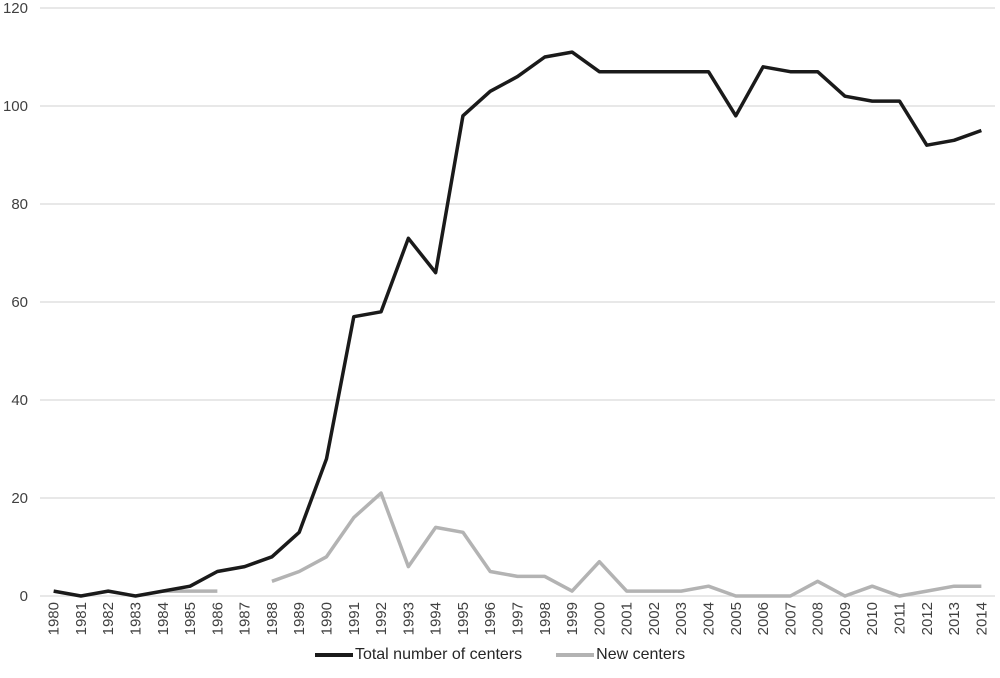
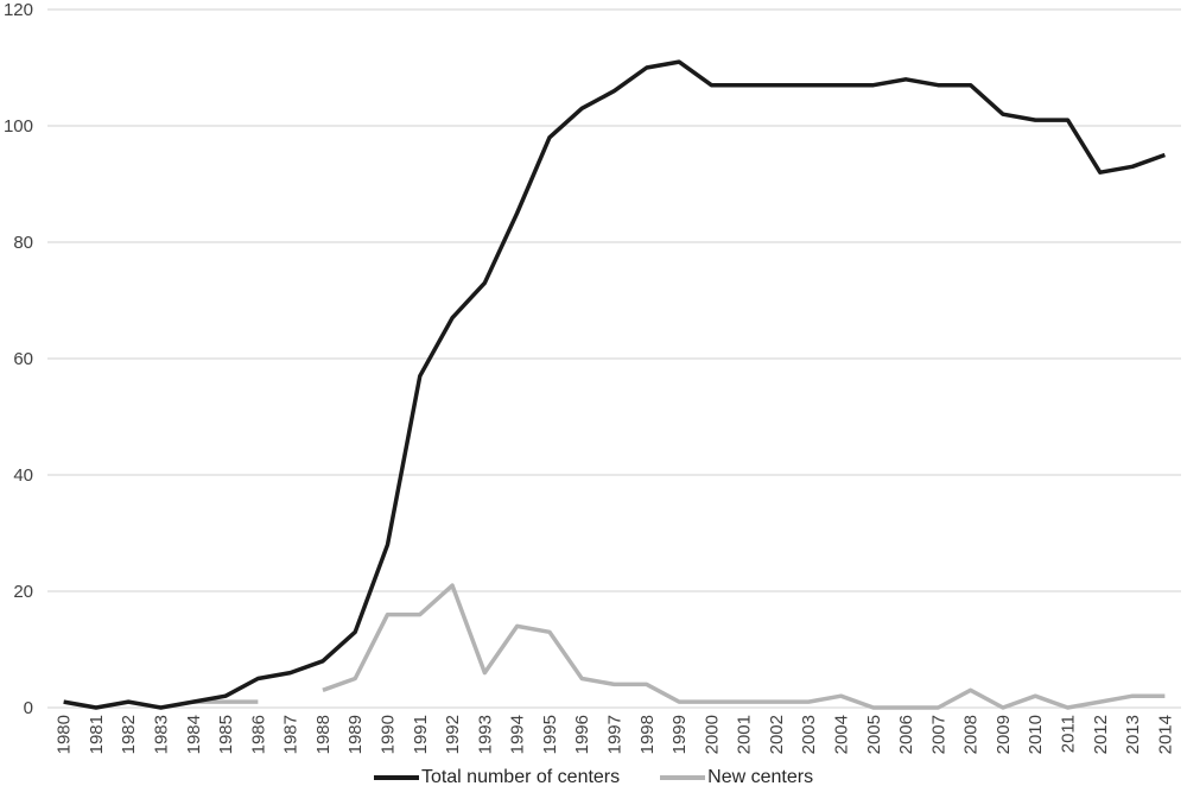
New centers/1990: 8 -> 16
Total number of centers/1992: 58 -> 67
Total number of centers/1994: 66 -> 85
New centers/2000: 7 -> 1
Total number of centers/2005: 98 -> 107
